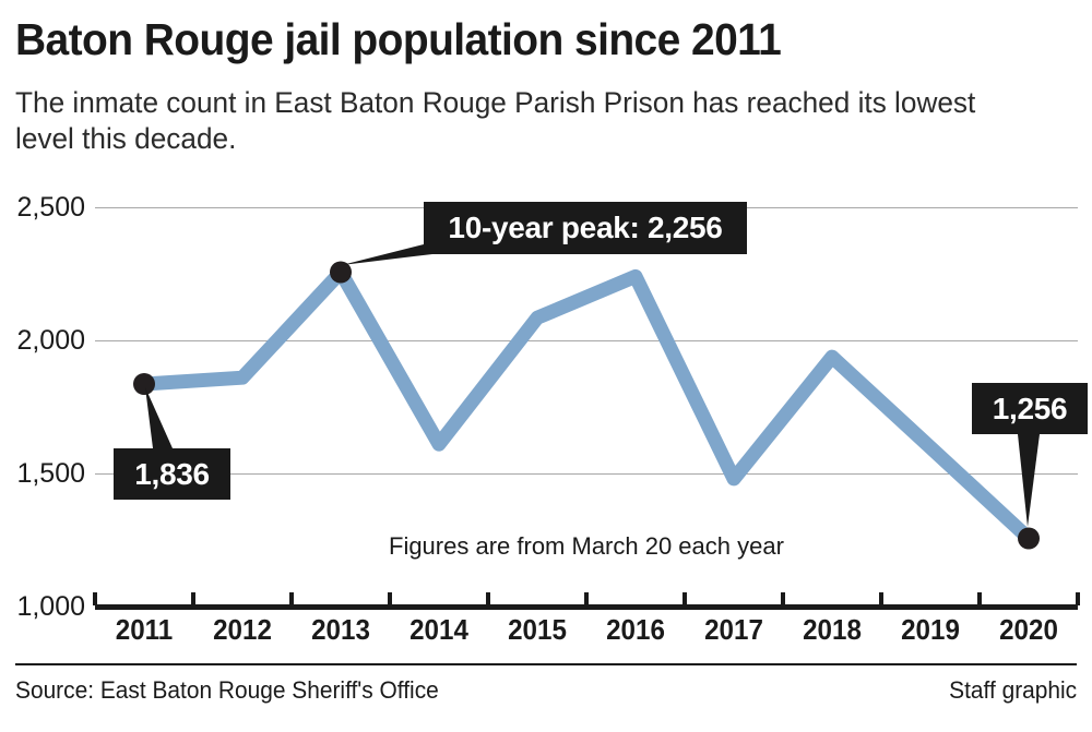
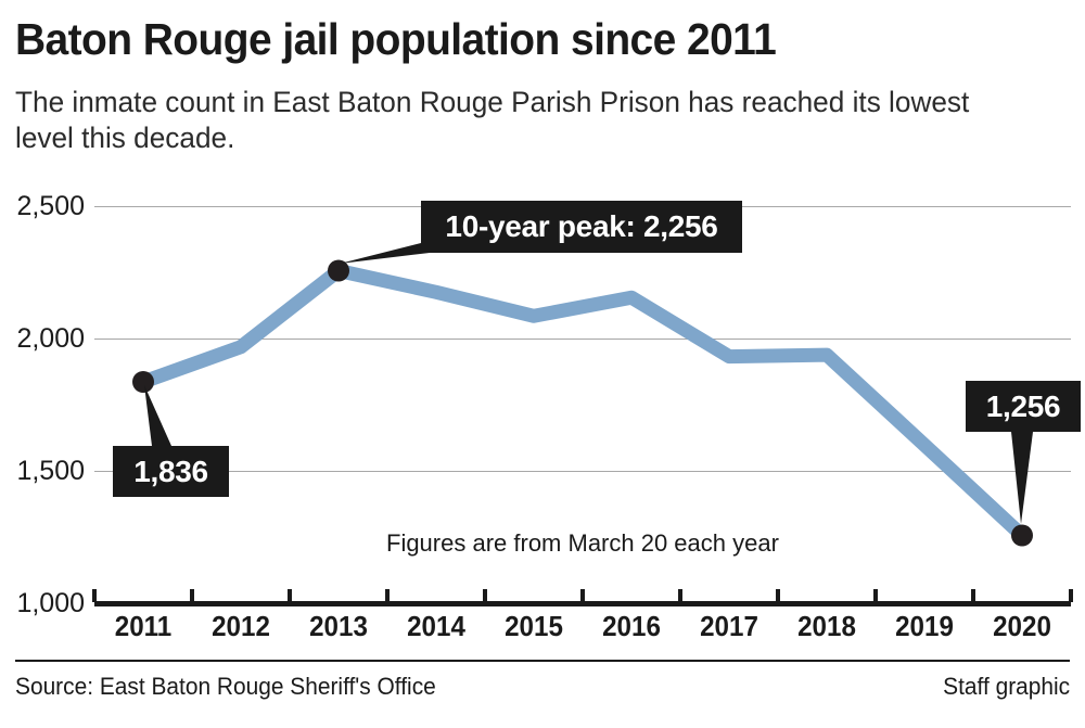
2012: 1860 -> 1970
2014: 1610 -> 2180
2016: 2240 -> 2160
2017: 1480 -> 1930
